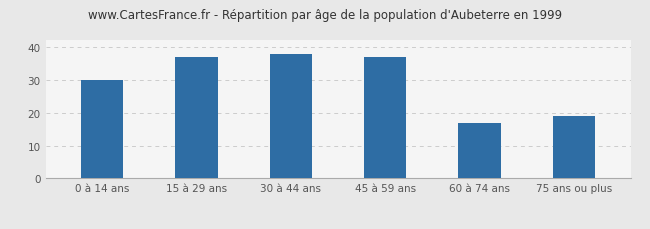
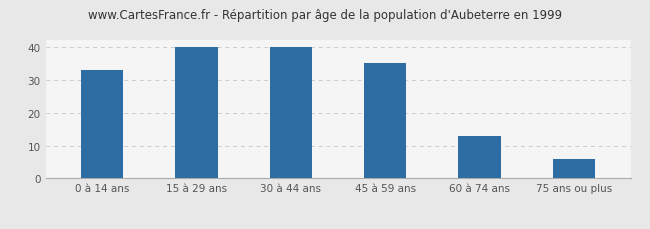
0 à 14 ans: 30 -> 33
15 à 29 ans: 37 -> 40
30 à 44 ans: 38 -> 40
45 à 59 ans: 37 -> 35
60 à 74 ans: 17 -> 13
75 ans ou plus: 19 -> 6
